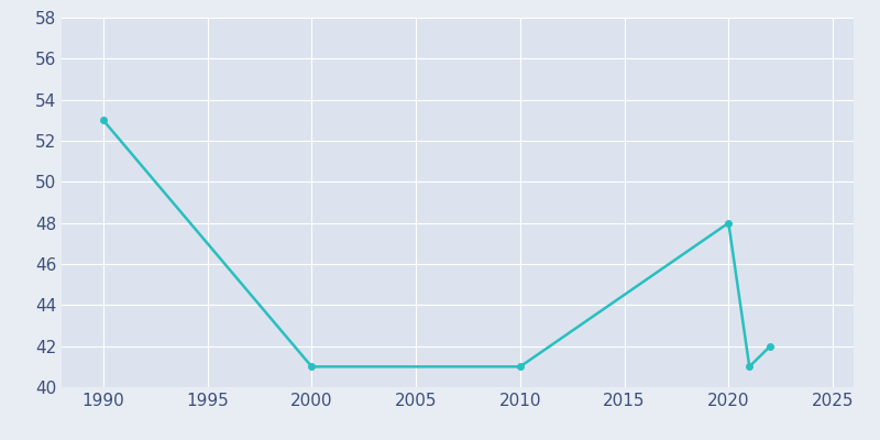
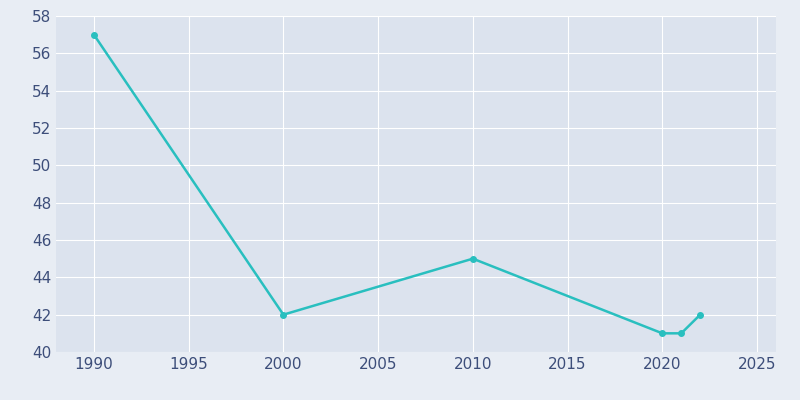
1990: 53 -> 57
2000: 41 -> 42
2010: 41 -> 45
2020: 48 -> 41
